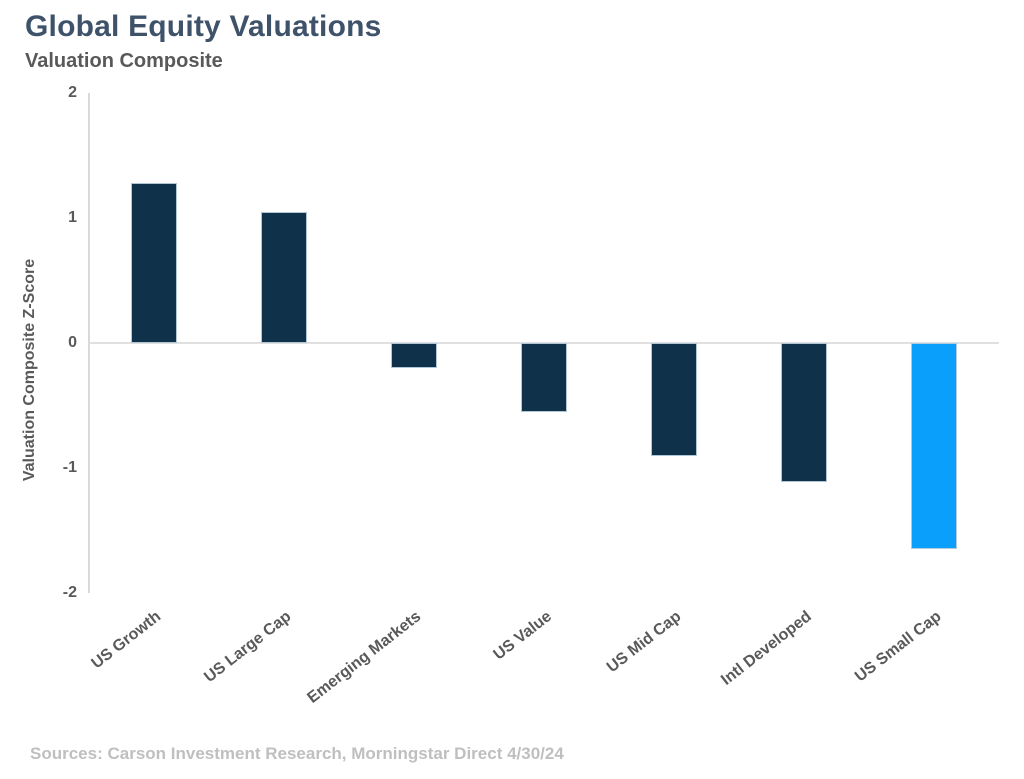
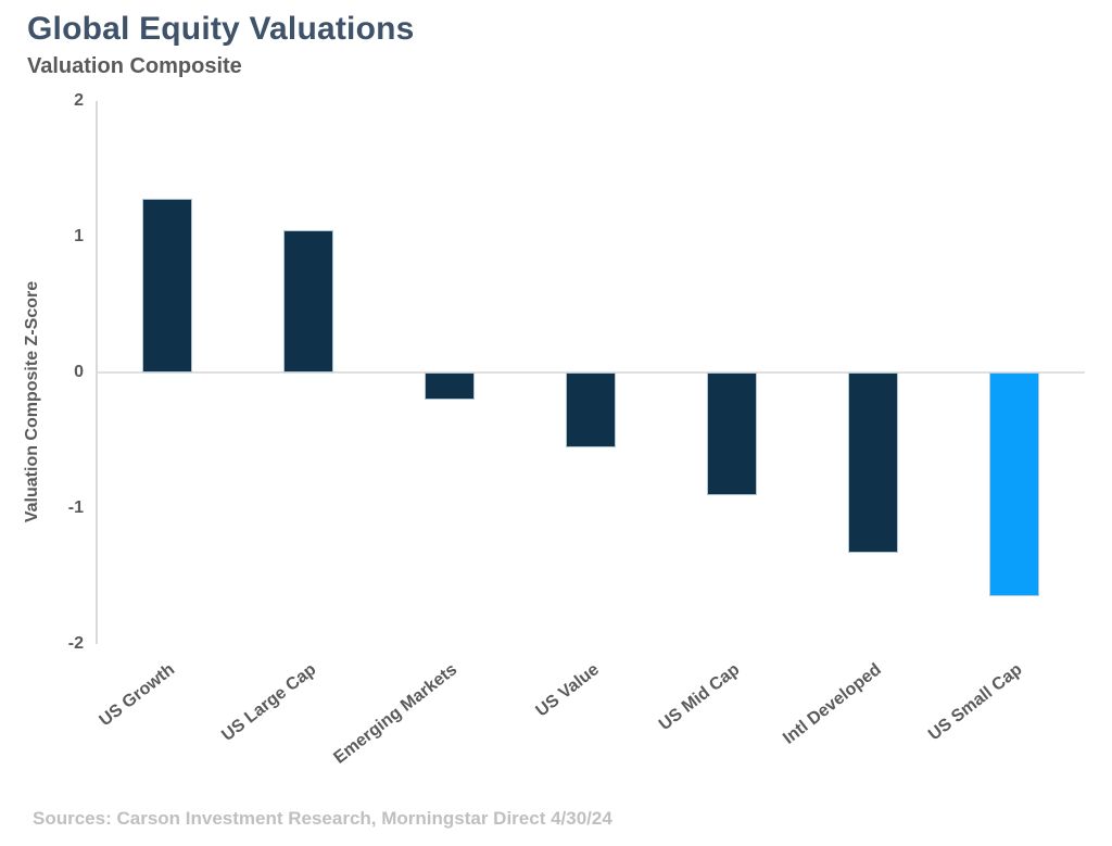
Intl Developed: -1.11 -> -1.33
